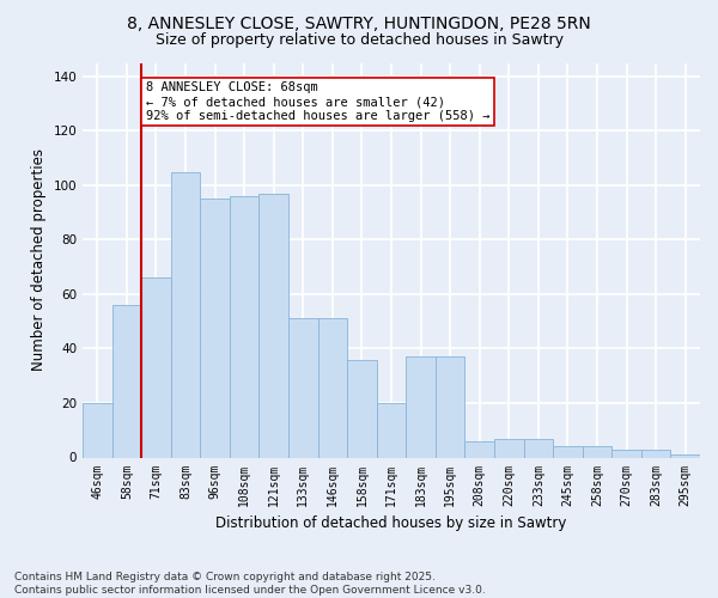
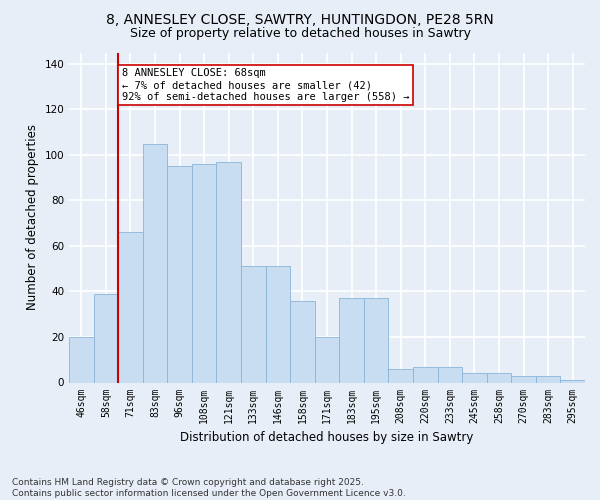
58sqm: 56 -> 39
